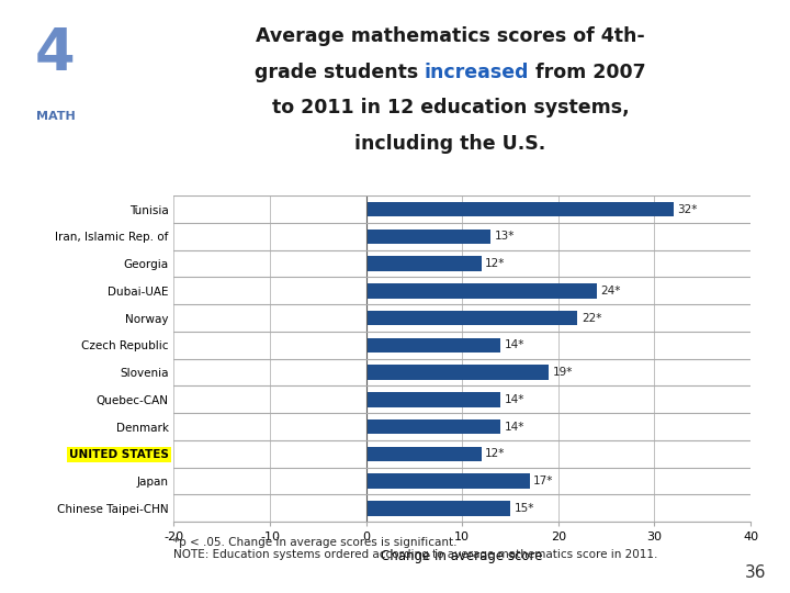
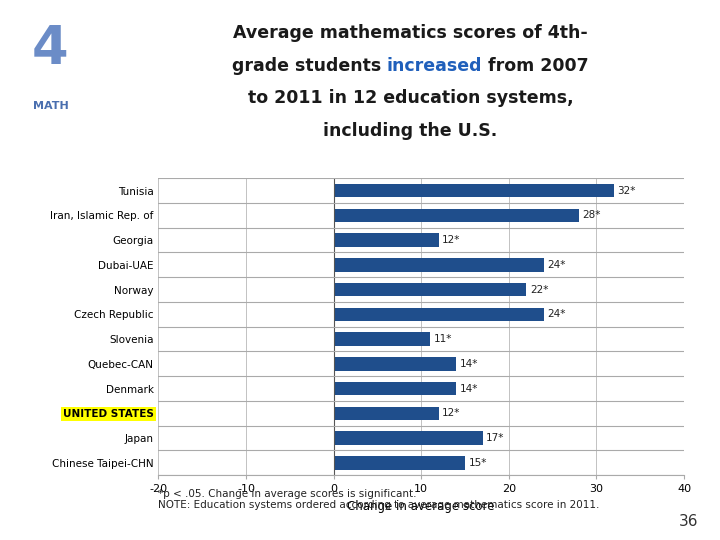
Iran, Islamic Rep. of: 13* -> 28*
Czech Republic: 14* -> 24*
Slovenia: 19* -> 11*
